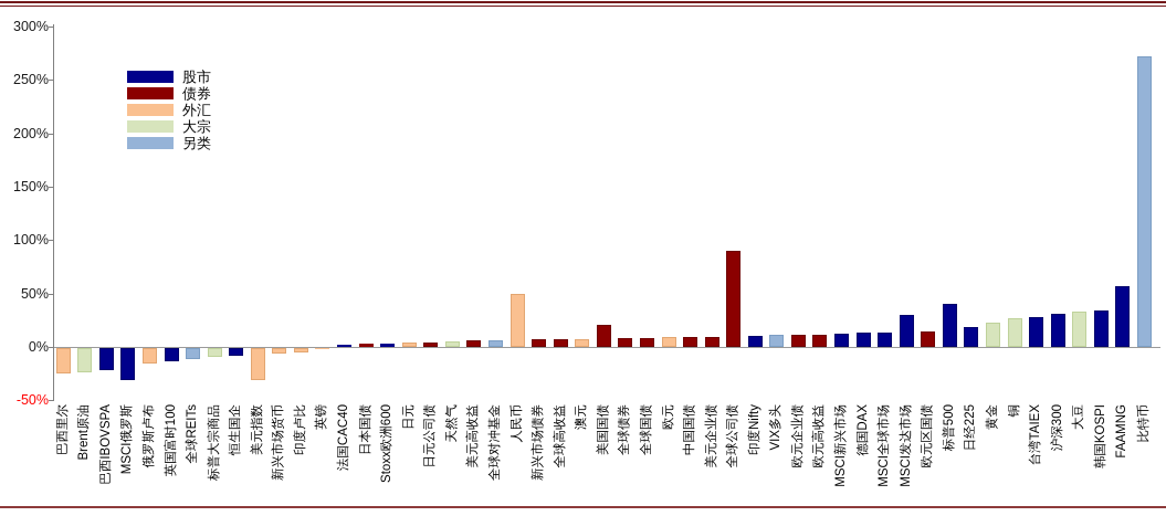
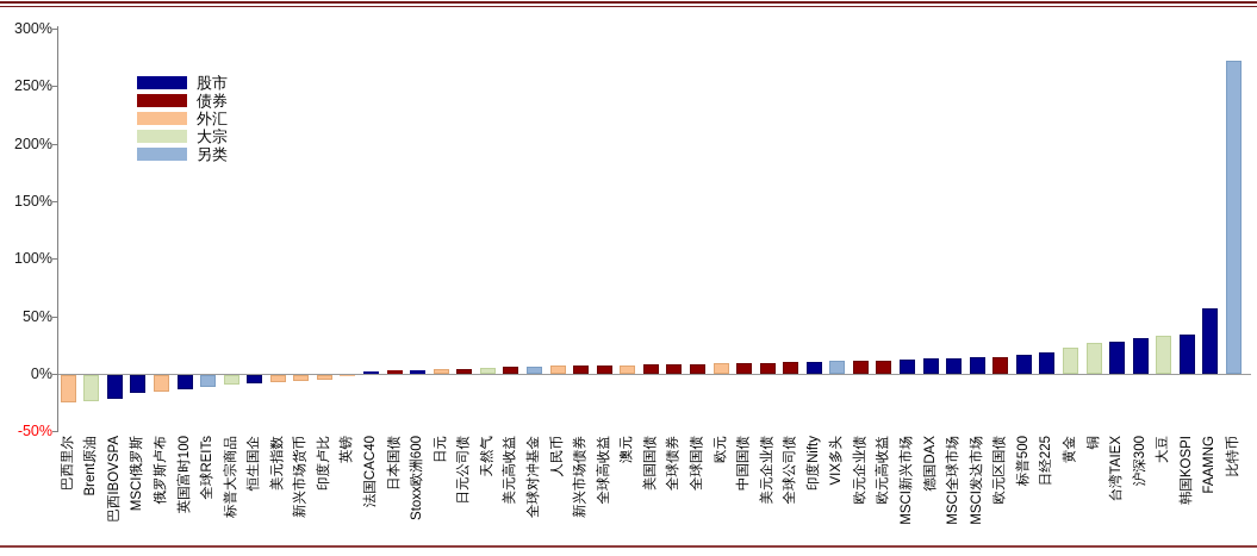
MSCI俄罗斯: -30% -> -20%
美元指数: -30% -> -10%
人民币: 50% -> 10%
美国国债: 20% -> 10%
全球公司债: 90% -> 10%
MSCI发达市场: 30% -> 10%
标普500: 40% -> 20%
